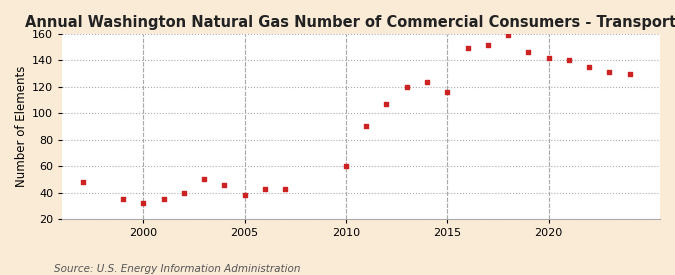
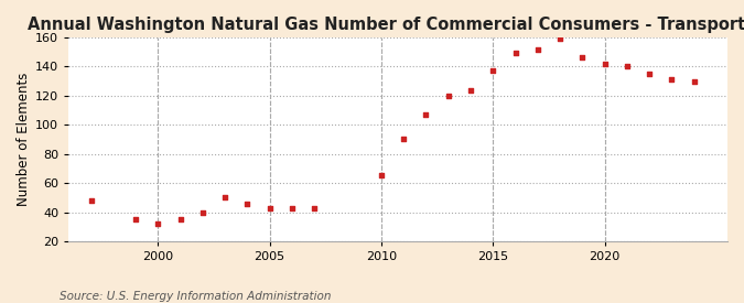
2005: 38 -> 43
2010: 60 -> 65
2015: 116 -> 137
